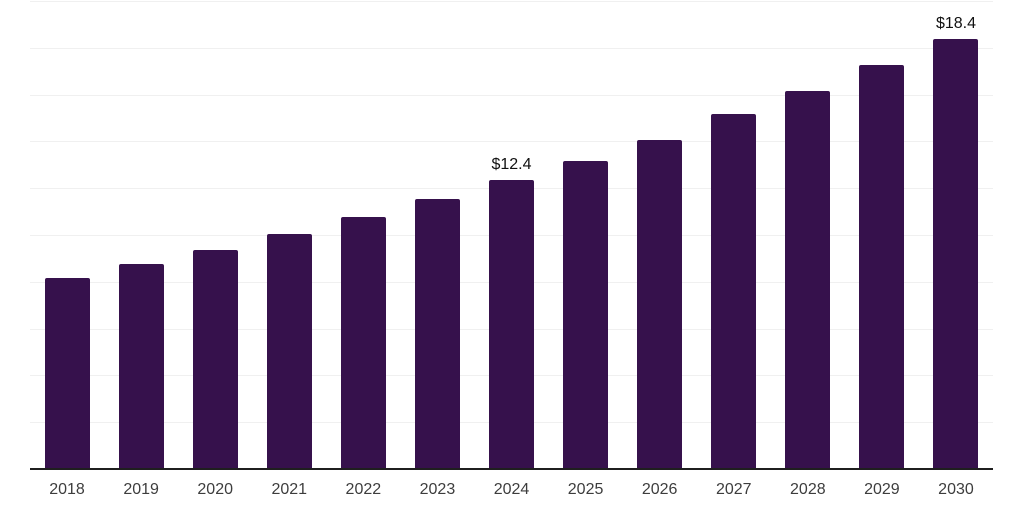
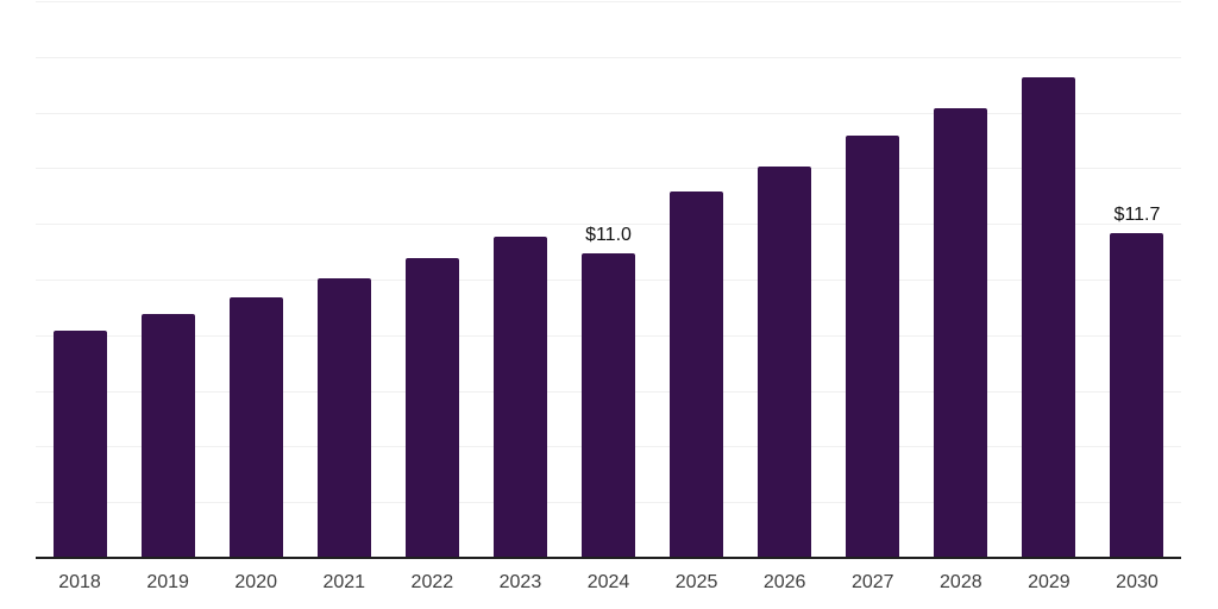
2024: $12.4 -> $11.0
2030: $18.4 -> $11.7
